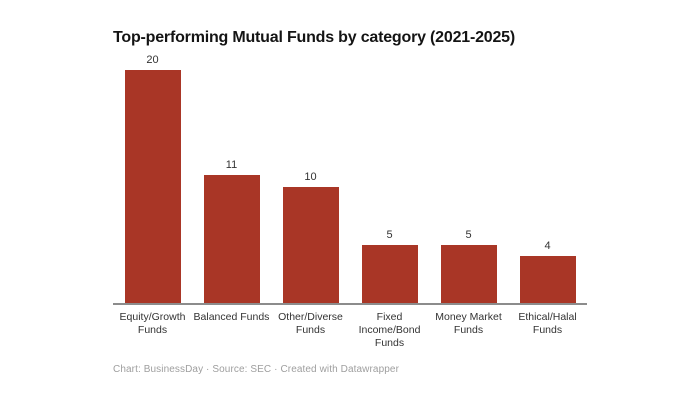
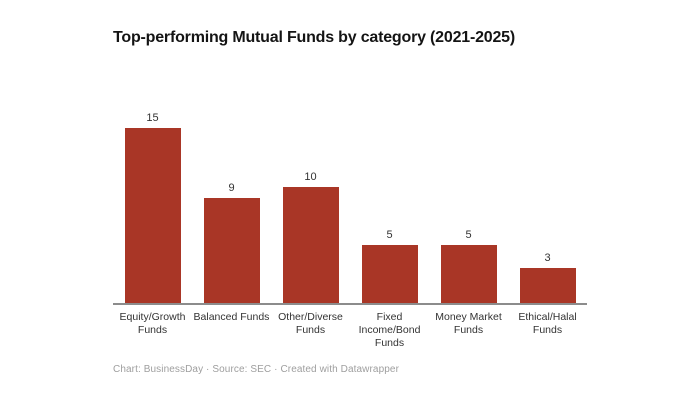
Equity/Growth Funds: 20 -> 15
Balanced Funds: 11 -> 9
Ethical/Halal Funds: 4 -> 3
